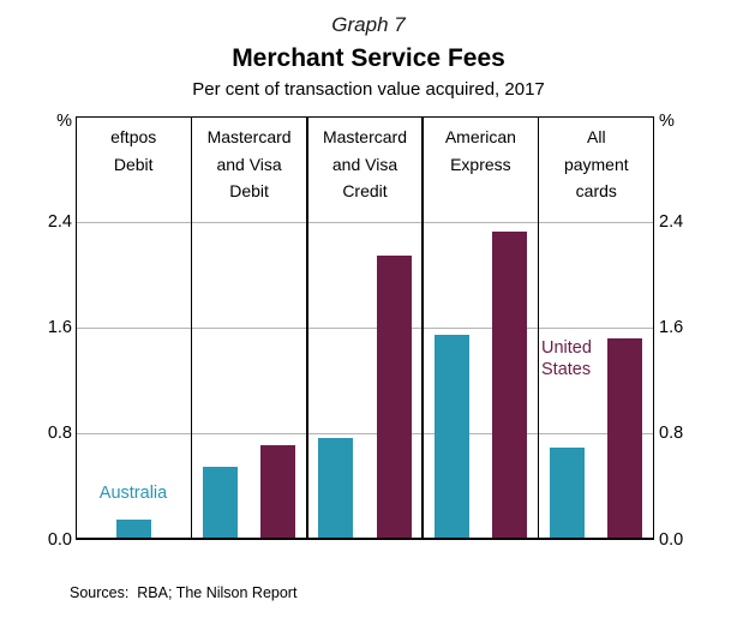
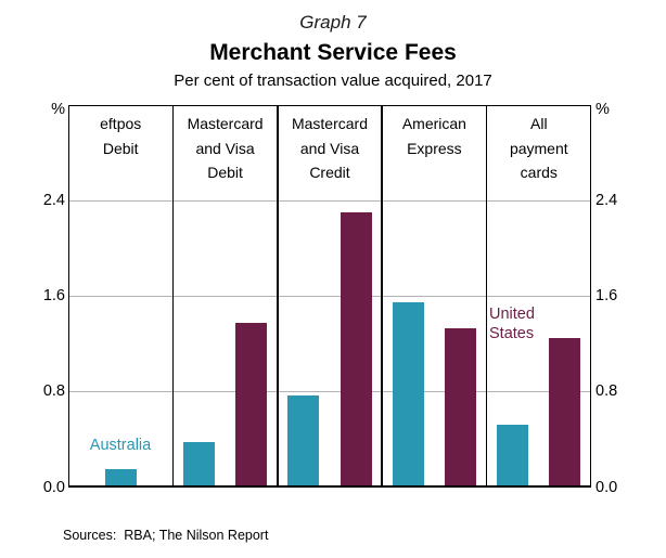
Australia/Mastercard and Visa Debit: 0.55 -> 0.38
United States/Mastercard and Visa Debit: 0.72 -> 1.38
United States/Mastercard and Visa Credit: 2.15 -> 2.30
United States/American Express: 2.33 -> 1.33
Australia/All payment cards: 0.70 -> 0.53
United States/All payment cards: 1.52 -> 1.25
